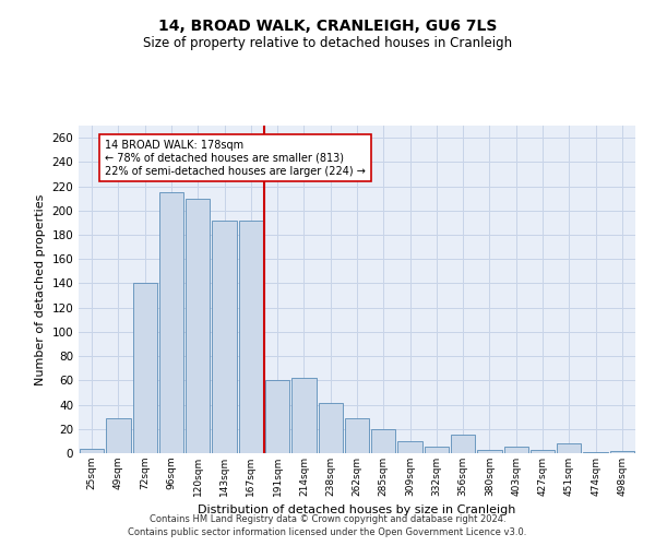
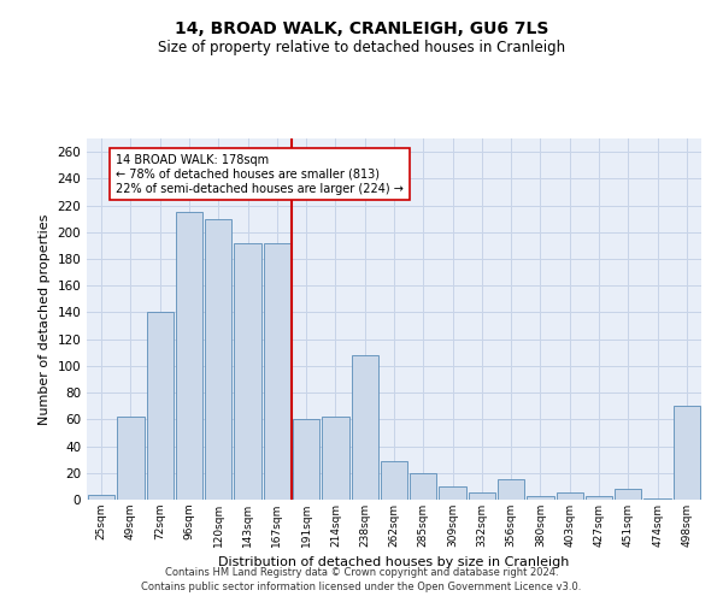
49sqm: 29 -> 62
238sqm: 41 -> 108
498sqm: 2 -> 70
